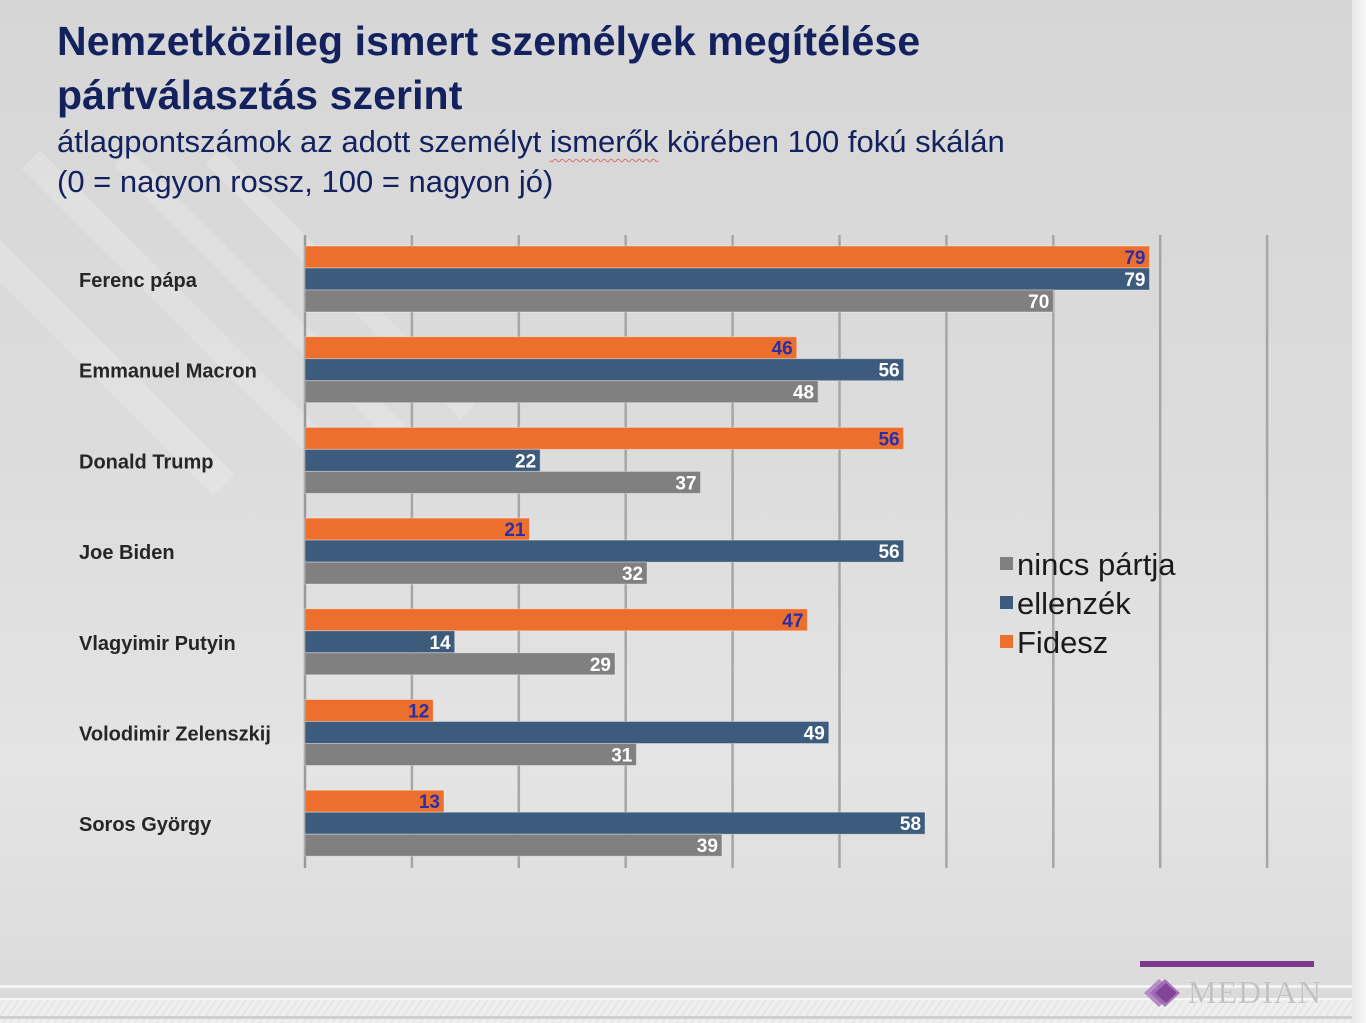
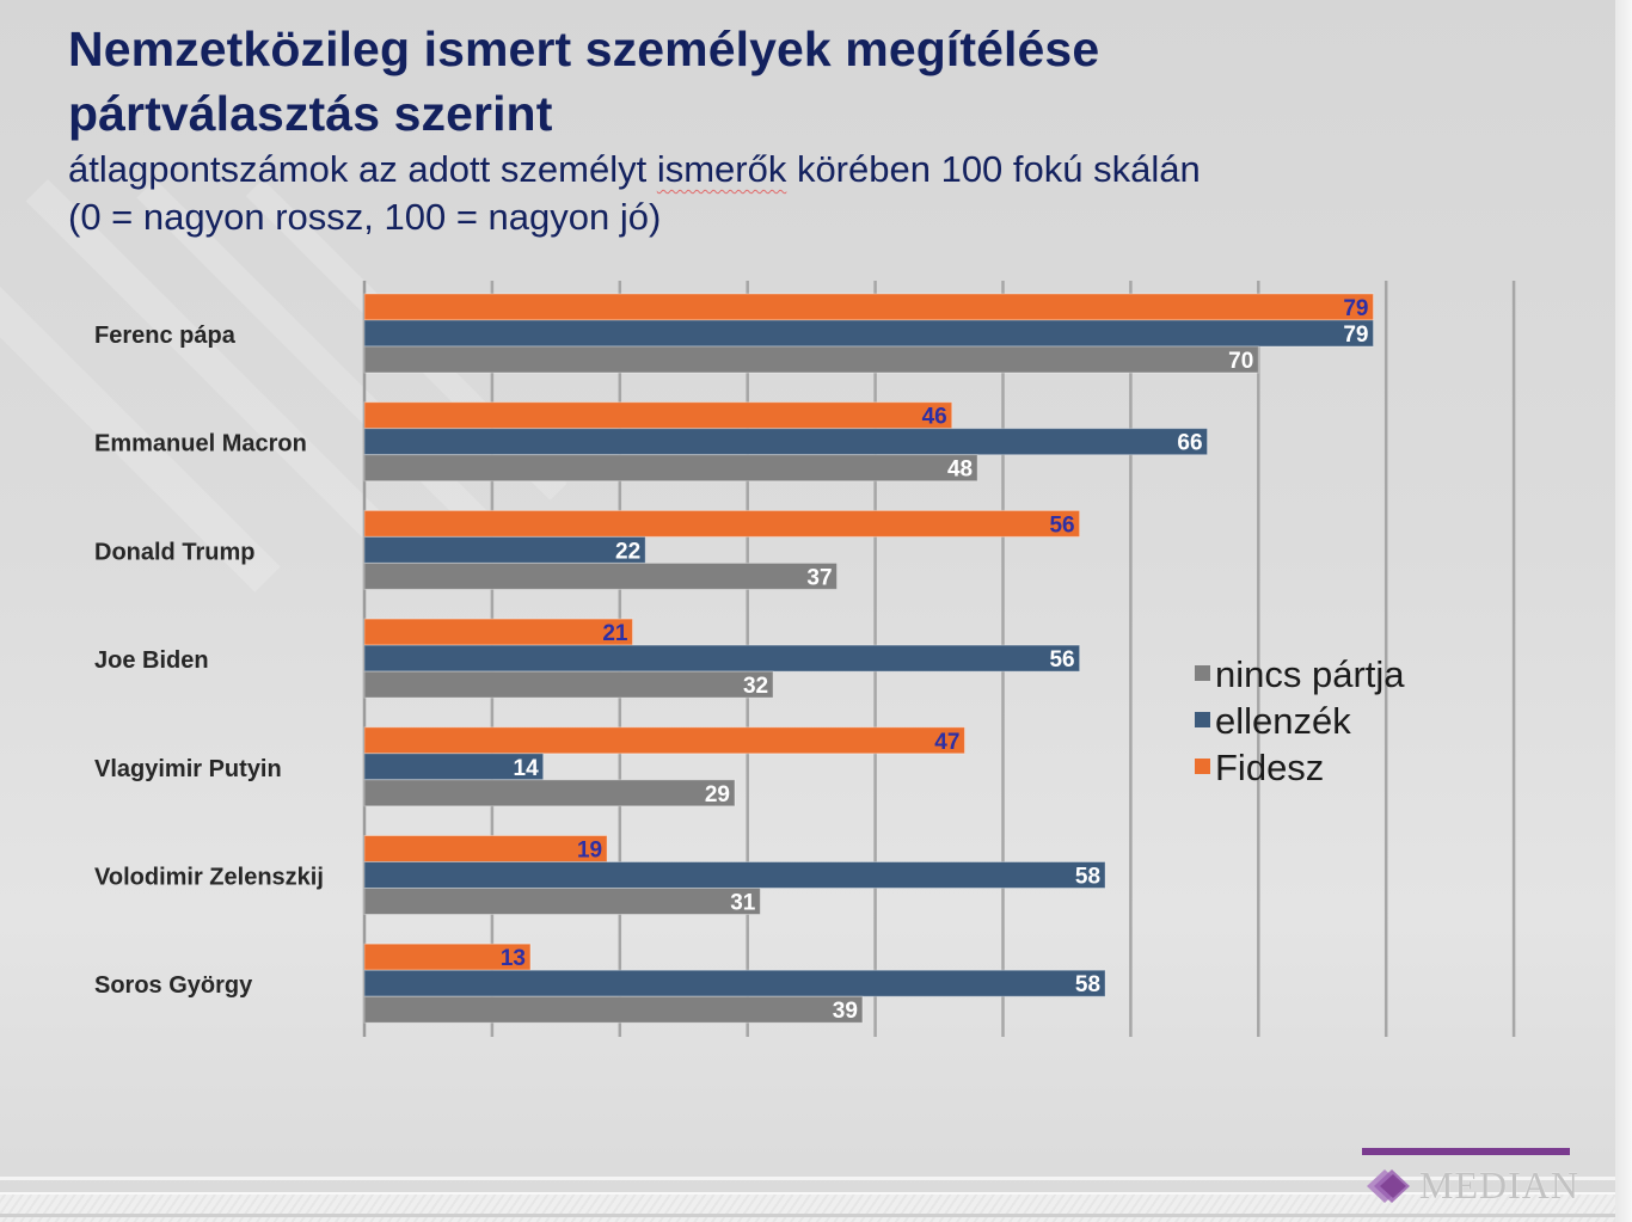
ellenzék/Emmanuel Macron: 56 -> 66
Fidesz/Volodimir Zelenszkij: 12 -> 19
ellenzék/Volodimir Zelenszkij: 49 -> 58
